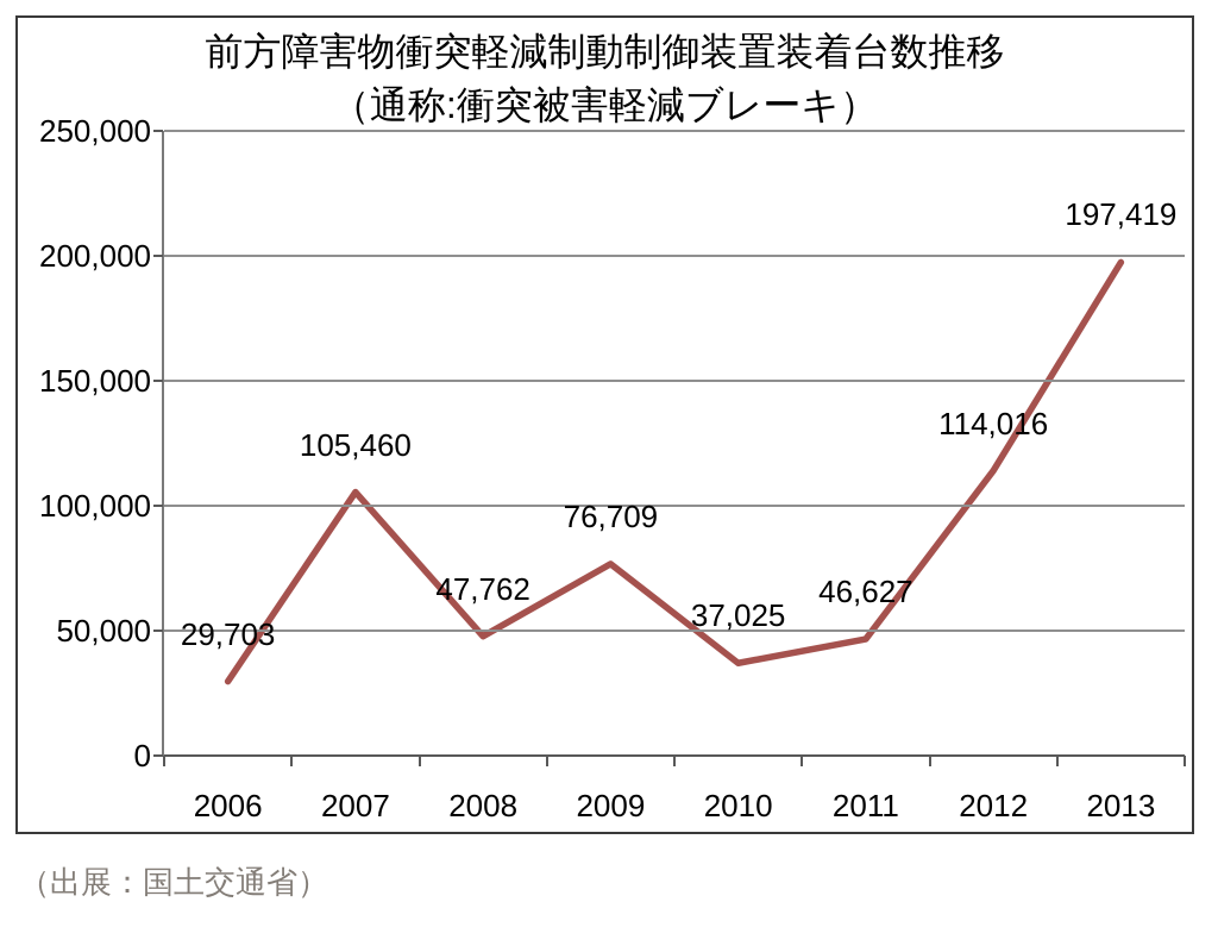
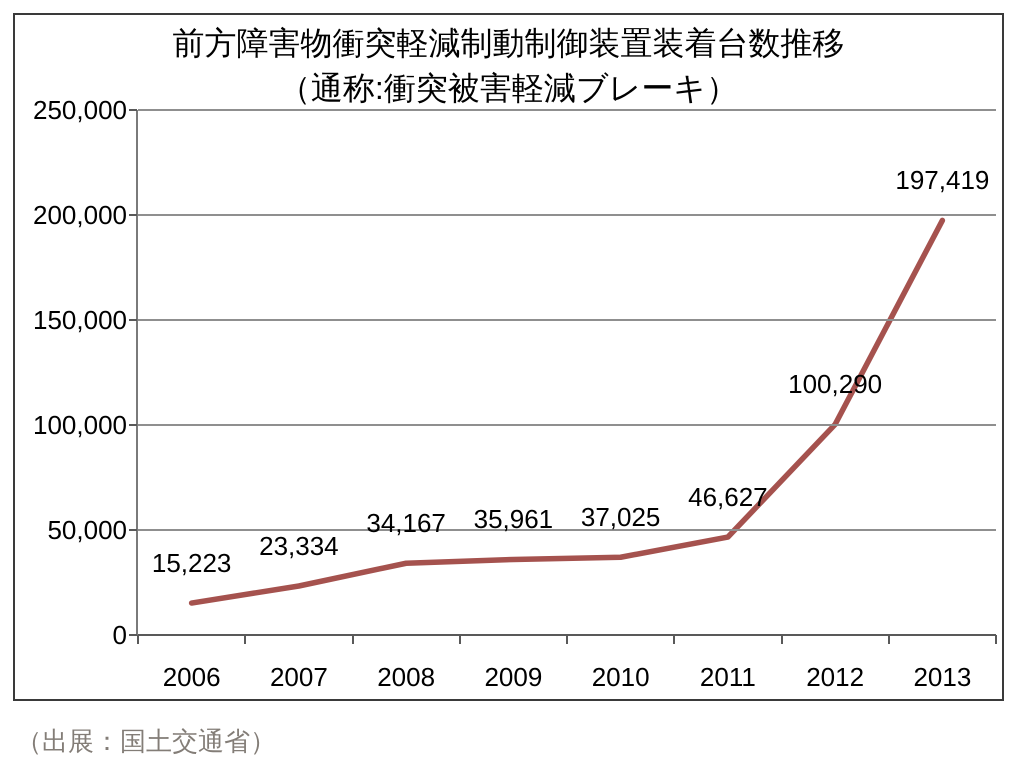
2006: 29,703 -> 15,223
2007: 105,460 -> 23,334
2008: 47,762 -> 34,167
2009: 76,709 -> 35,961
2012: 114,016 -> 100,290
